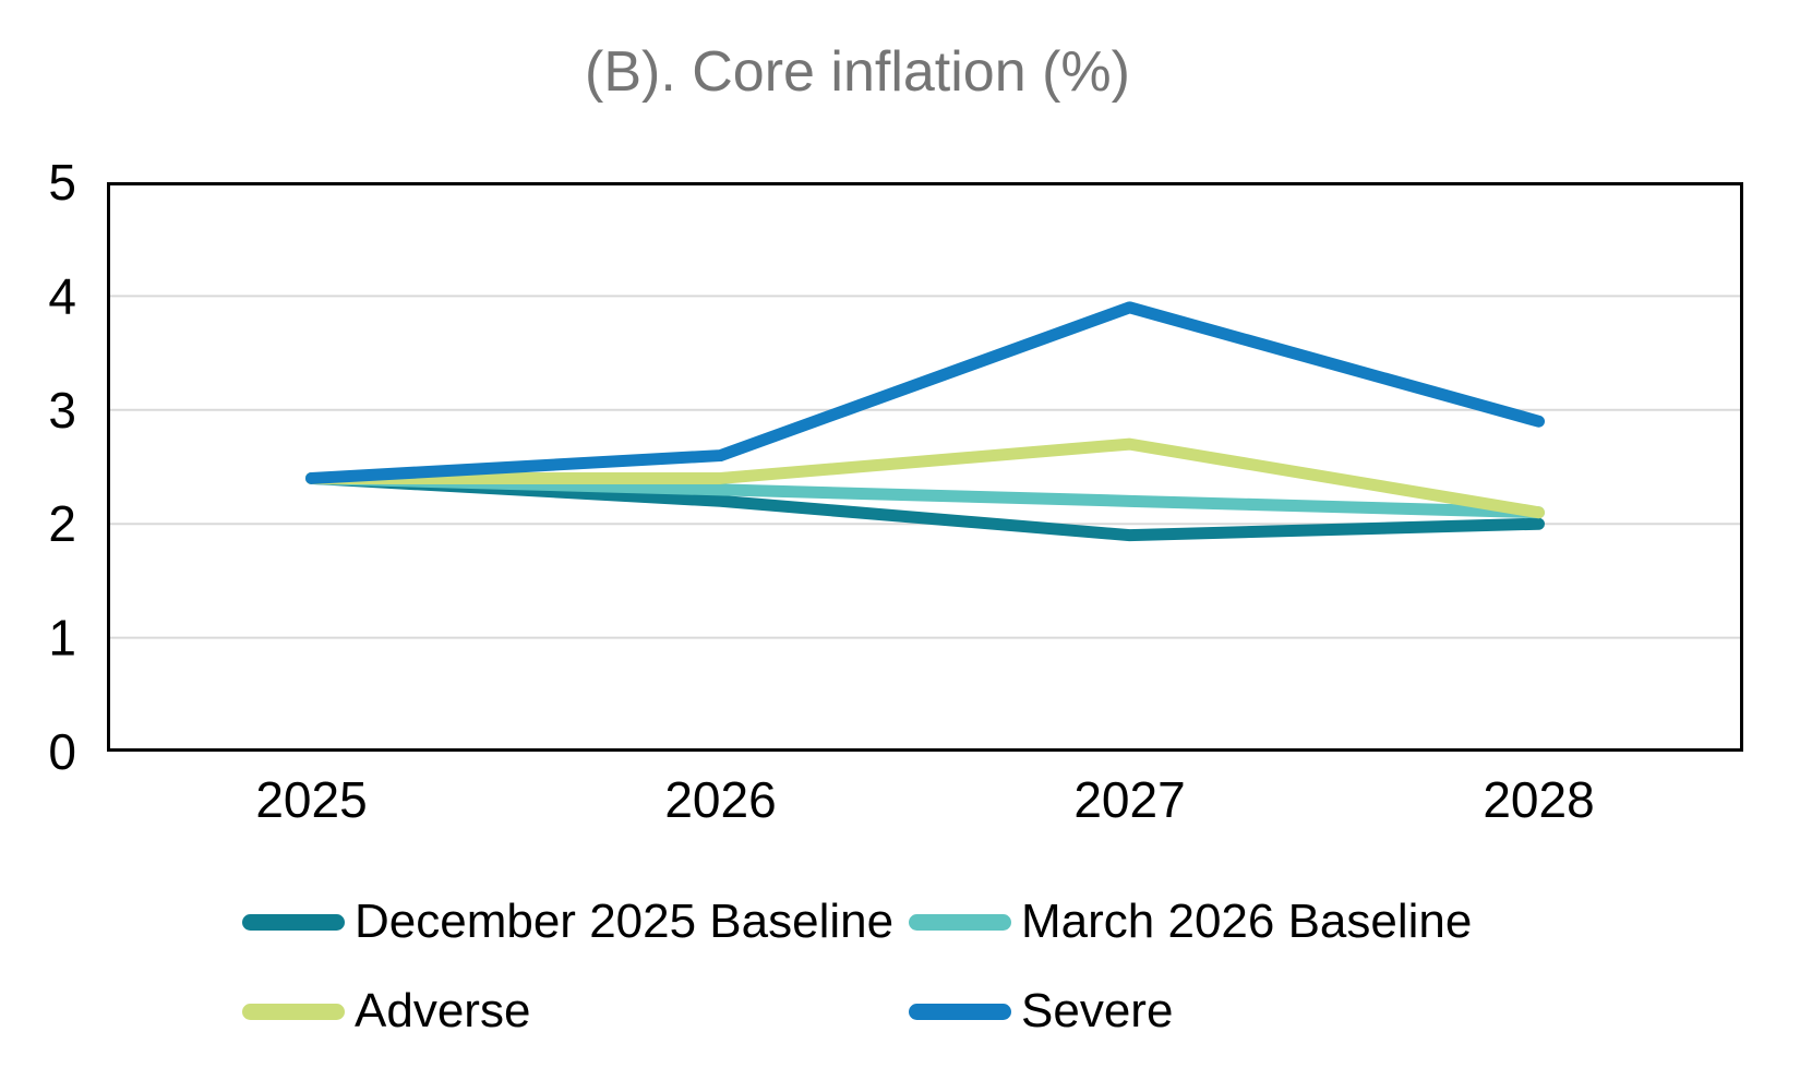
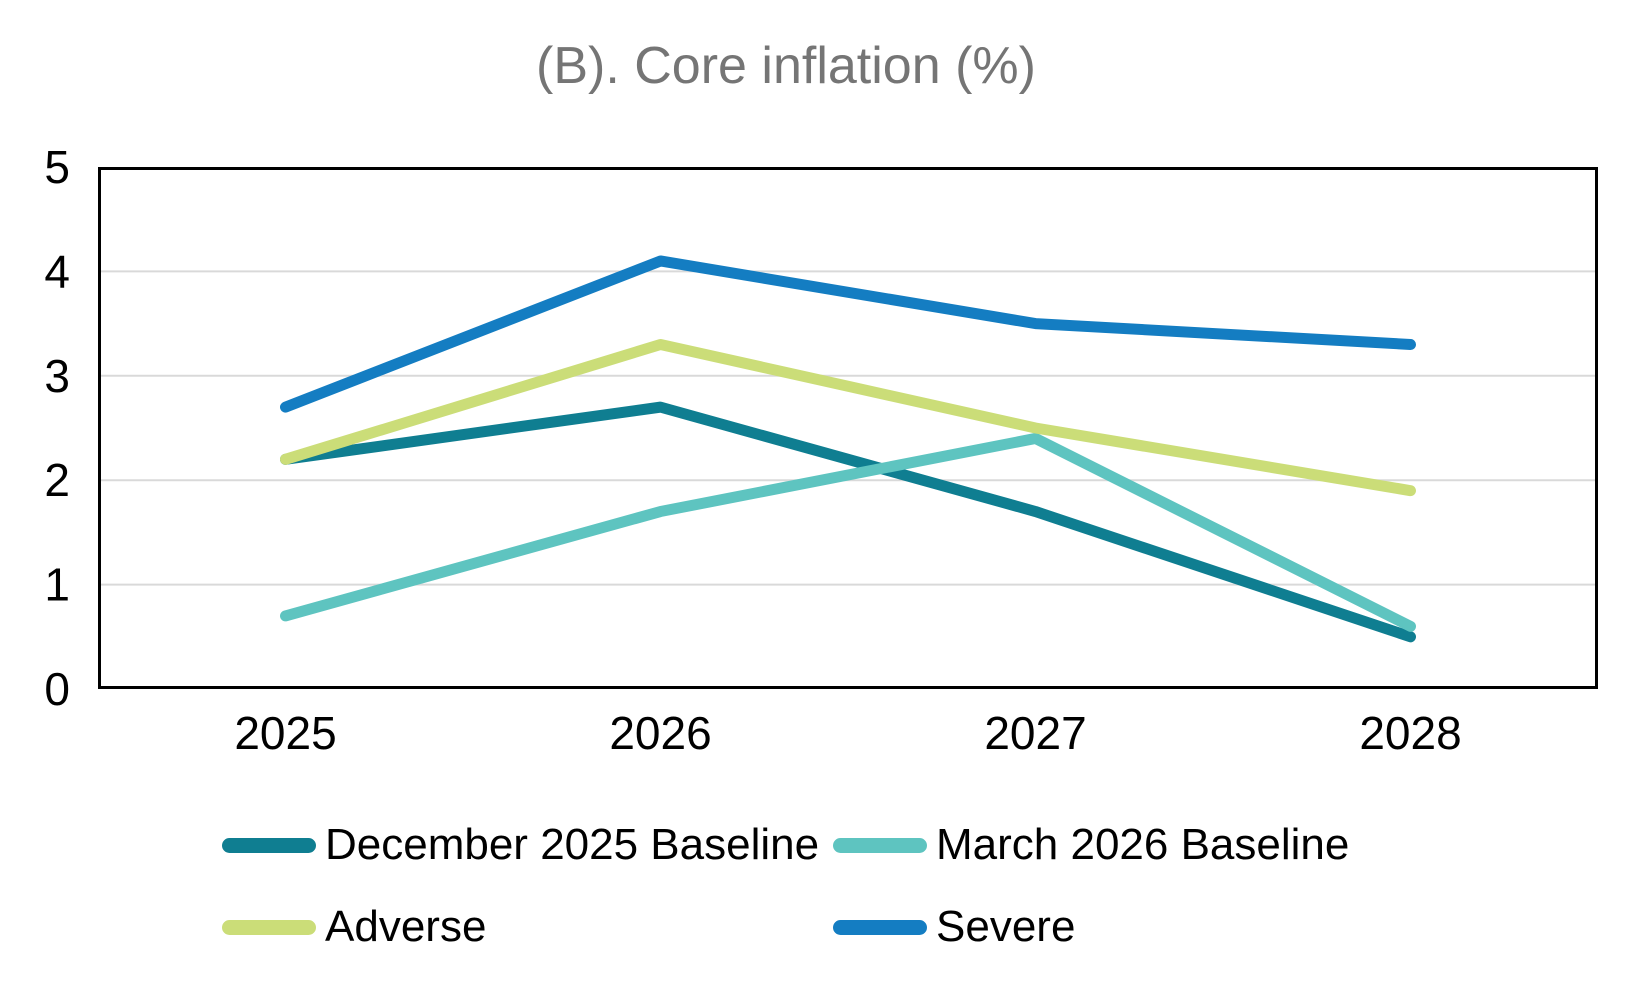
December 2025 Baseline/2025: 2.4 -> 2.2
March 2026 Baseline/2025: 2.4 -> 0.7
Adverse/2025: 2.4 -> 2.2
Severe/2025: 2.4 -> 2.7
December 2025 Baseline/2026: 2.2 -> 2.7
March 2026 Baseline/2026: 2.3 -> 1.7
Adverse/2026: 2.4 -> 3.3
Severe/2026: 2.6 -> 4.1
December 2025 Baseline/2027: 1.9 -> 1.7
March 2026 Baseline/2027: 2.2 -> 2.4
Adverse/2027: 2.7 -> 2.5
Severe/2027: 3.9 -> 3.5
December 2025 Baseline/2028: 2.0 -> 0.5
March 2026 Baseline/2028: 2.1 -> 0.6
Adverse/2028: 2.1 -> 1.9
Severe/2028: 2.9 -> 3.3
